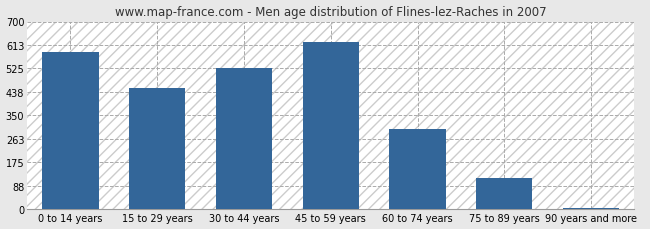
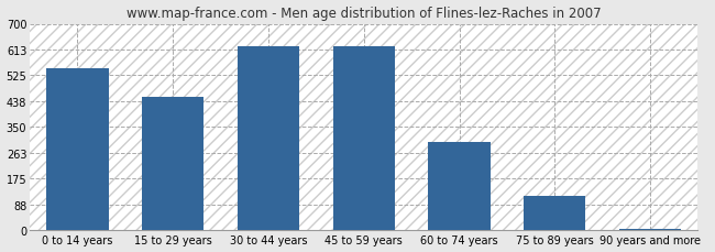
0 to 14 years: 585 -> 549
30 to 44 years: 525 -> 622
